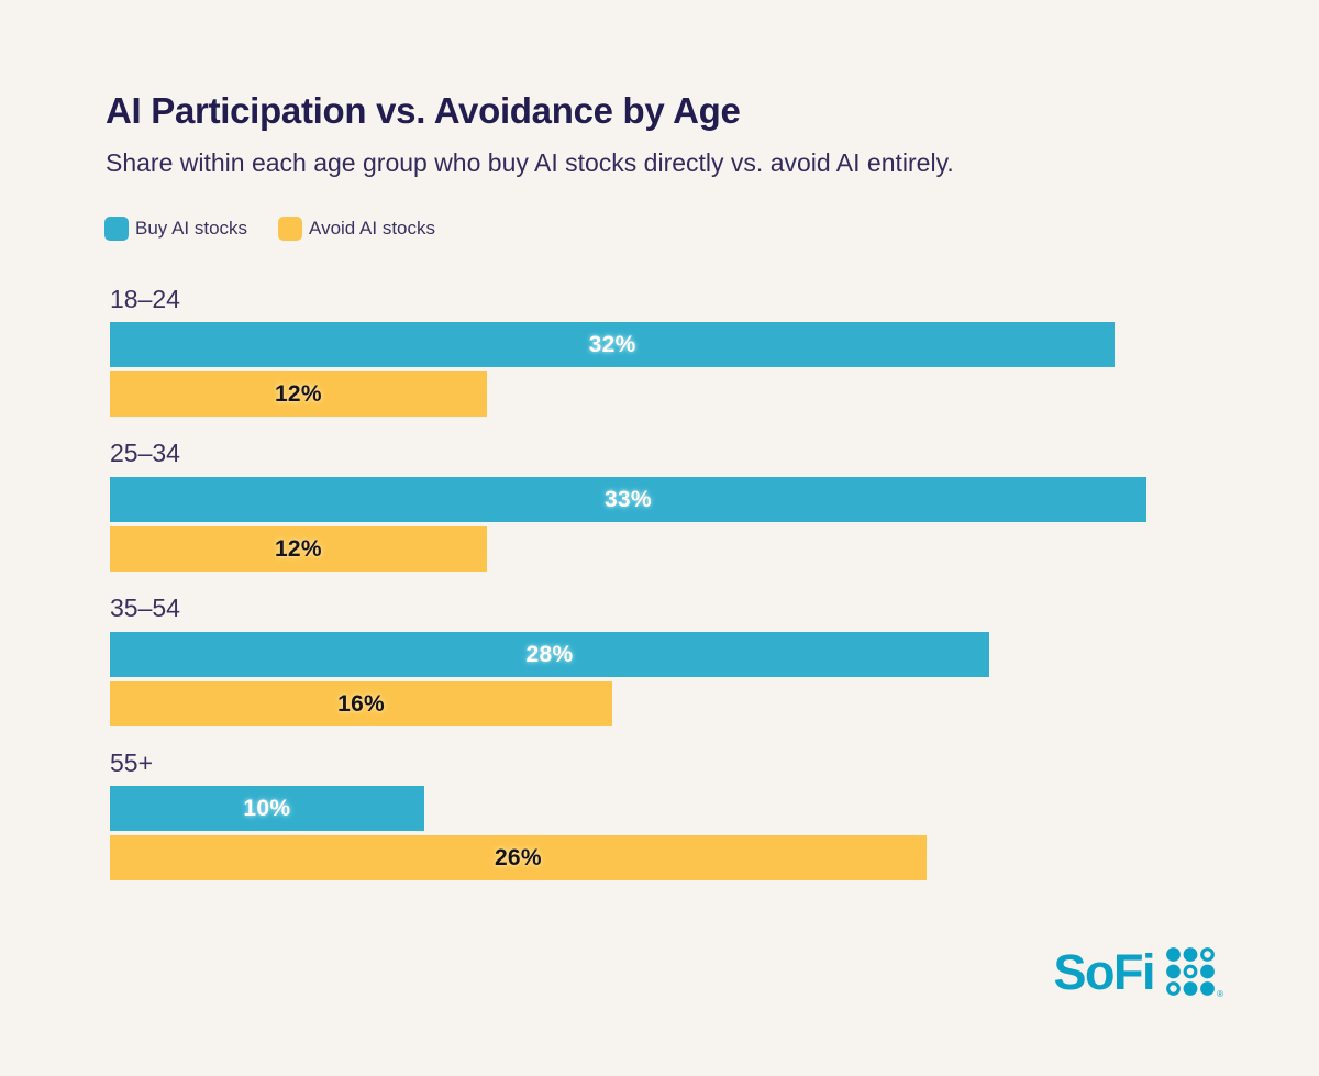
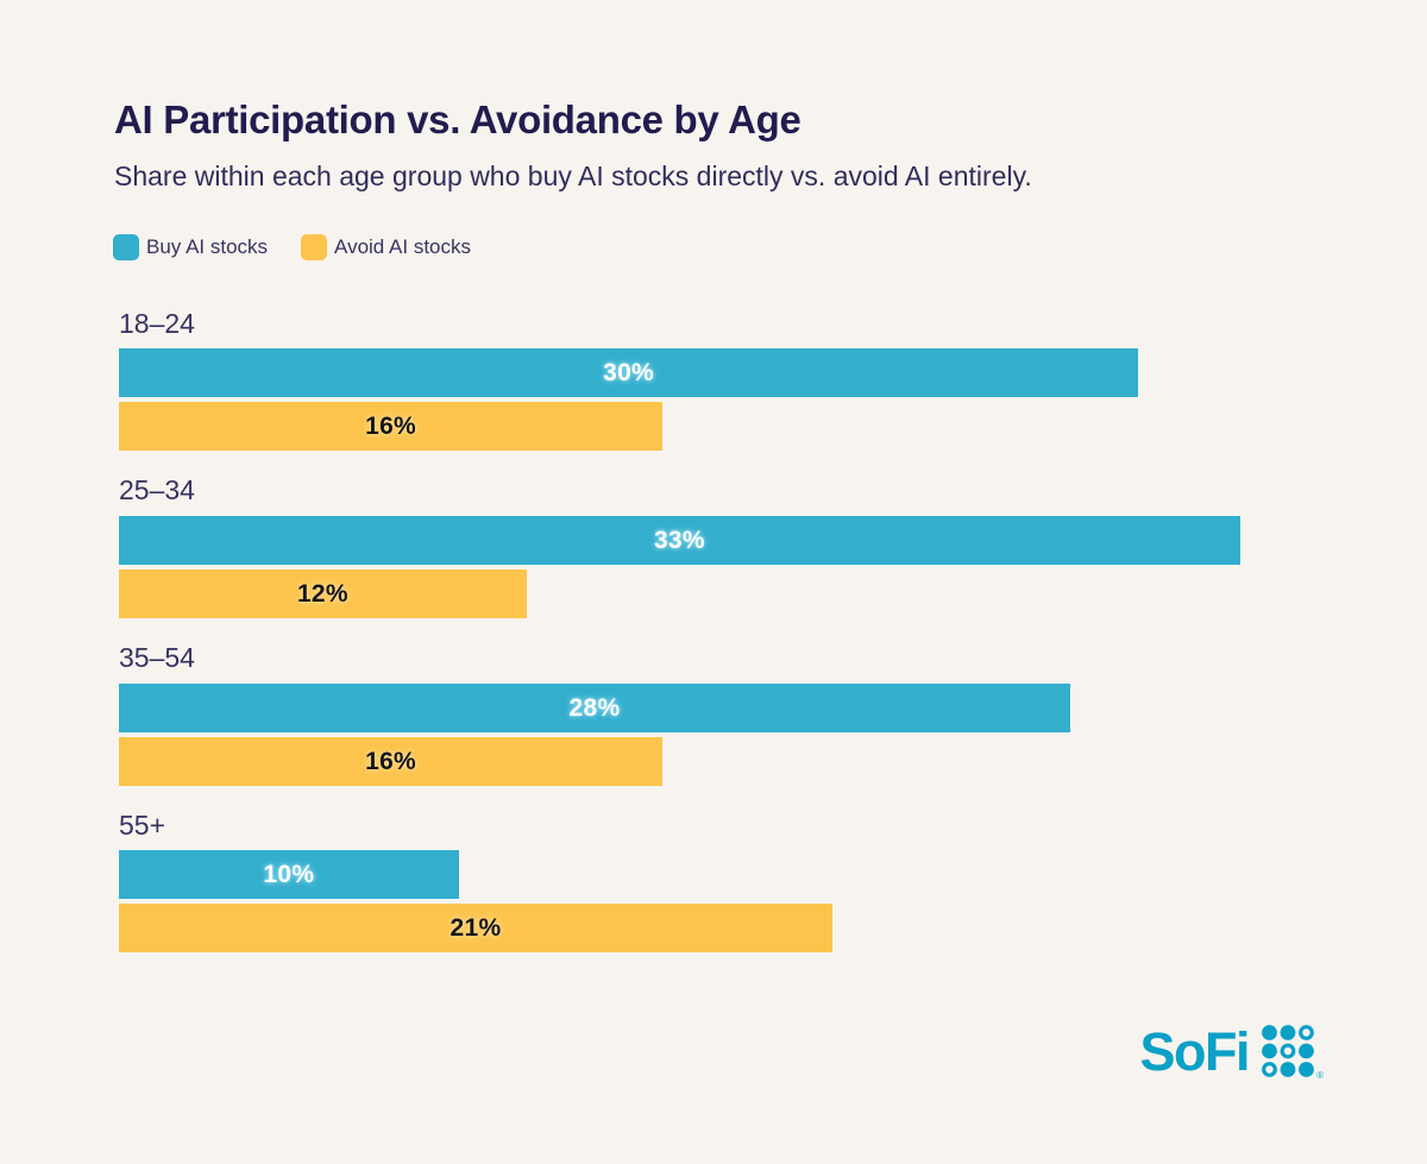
Buy AI stocks/18–24: 32% -> 30%
Avoid AI stocks/18–24: 12% -> 16%
Avoid AI stocks/55+: 26% -> 21%
